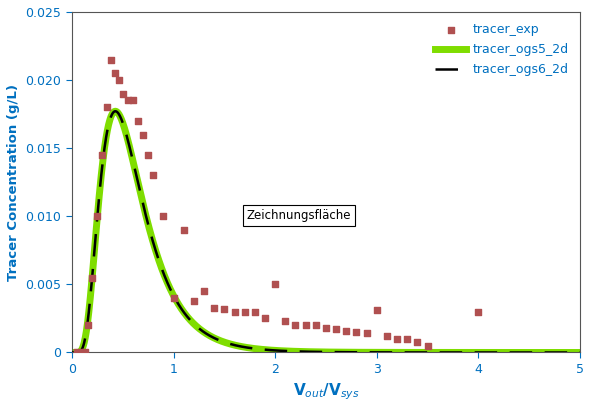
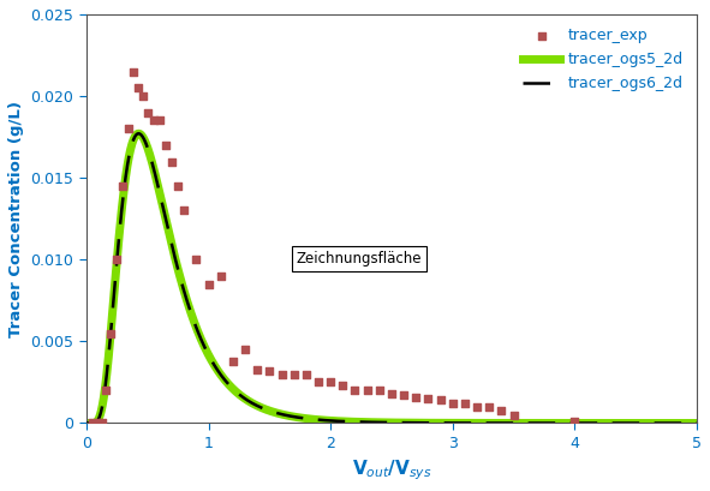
tracer_exp/1: 0.0040 -> 0.0085
tracer_exp/2: 0.0050 -> 0.0025
tracer_exp/3: 0.0031 -> 0.0012
tracer_exp/4: 0.0030 -> 0.0001
